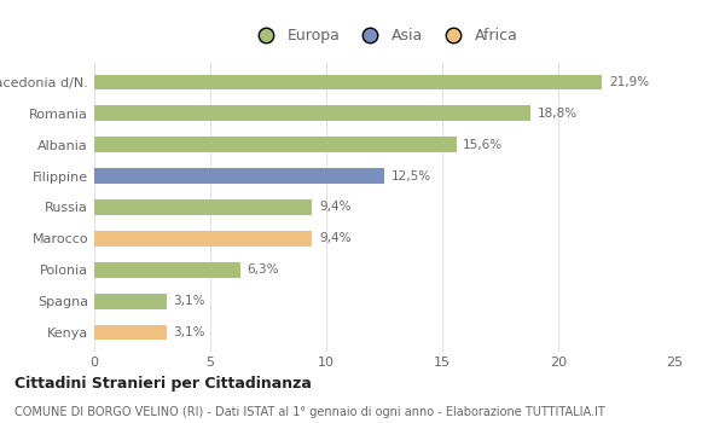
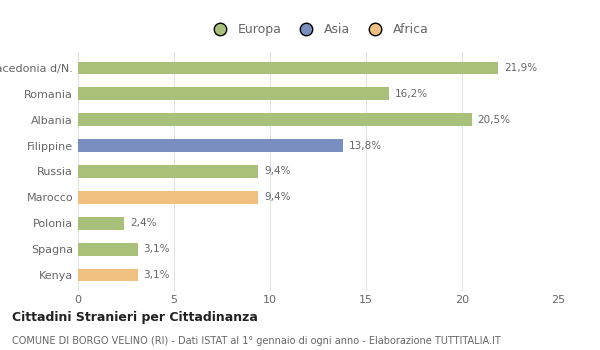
Romania: 18,8% -> 16,2%
Albania: 15,6% -> 20,5%
Filippine: 12,5% -> 13,8%
Polonia: 6,3% -> 2,4%
